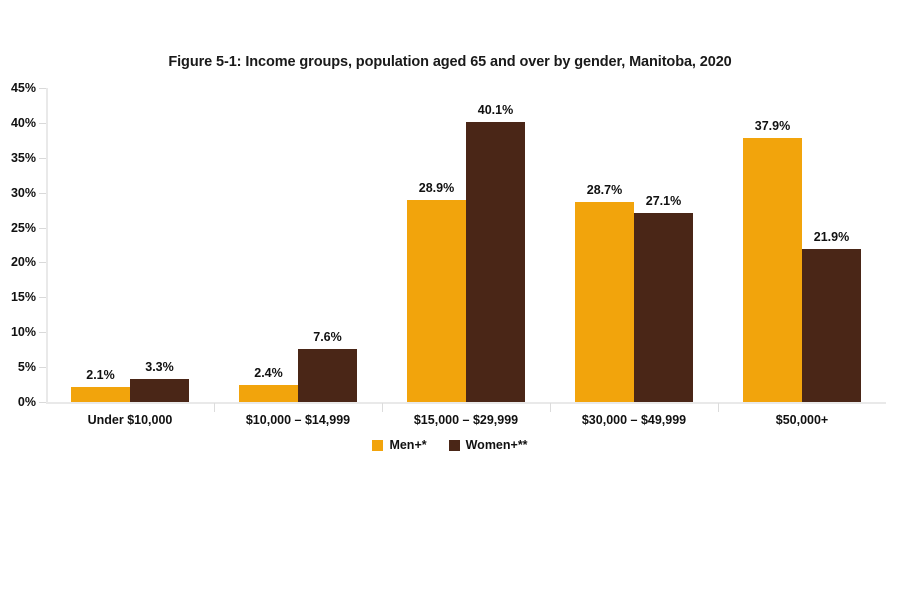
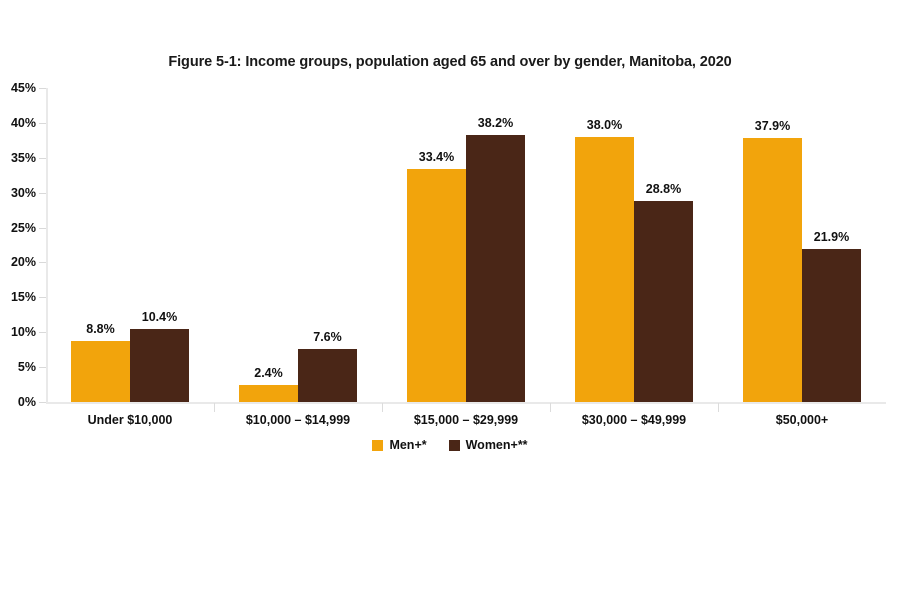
Men+*/Under $10,000: 2.1% -> 8.8%
Women+**/Under $10,000: 3.3% -> 10.4%
Men+*/$15,000 – $29,999: 28.9% -> 33.4%
Women+**/$15,000 – $29,999: 40.1% -> 38.2%
Men+*/$30,000 – $49,999: 28.7% -> 38.0%
Women+**/$30,000 – $49,999: 27.1% -> 28.8%
